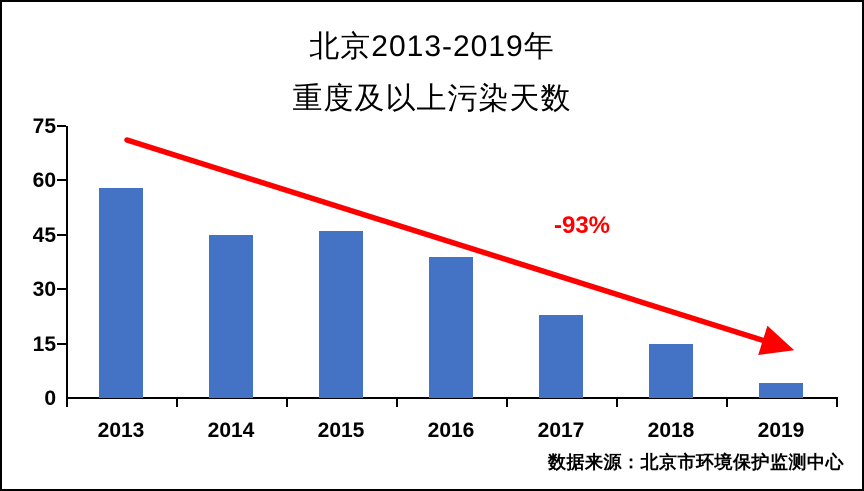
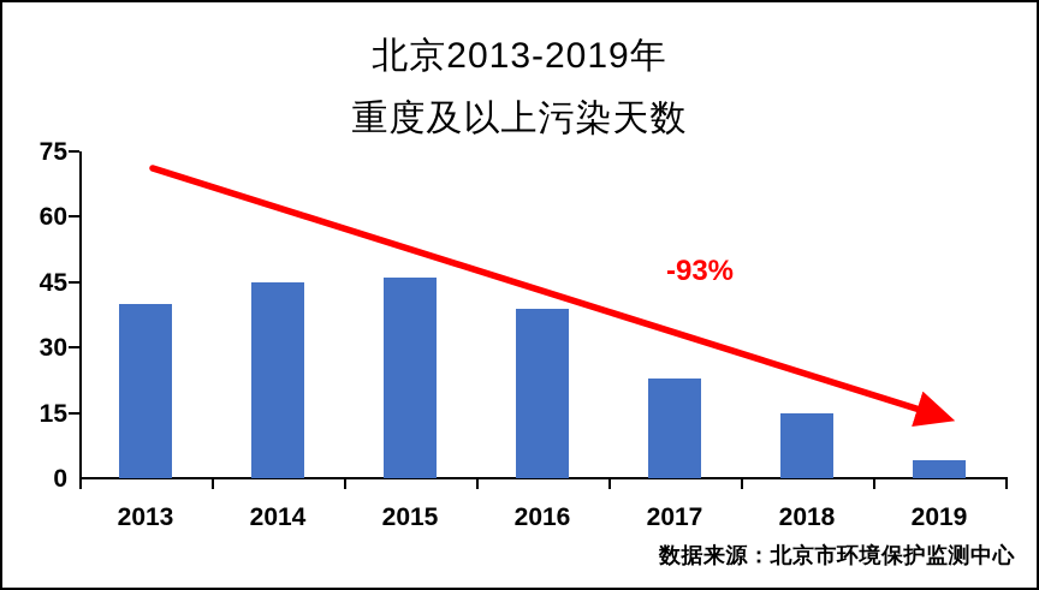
2013: 58 -> 40
